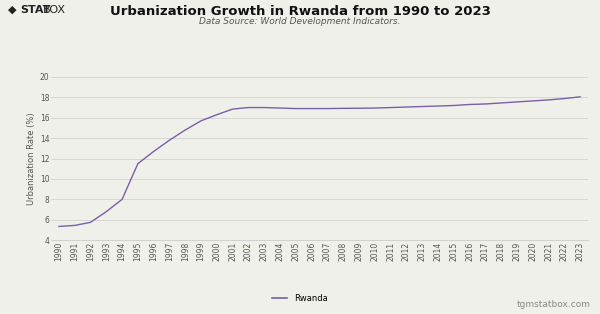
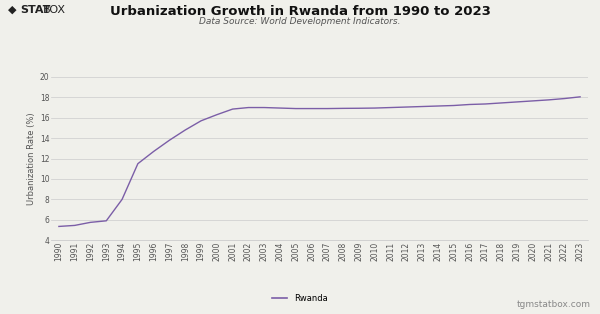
1993: 6.8 -> 5.9
